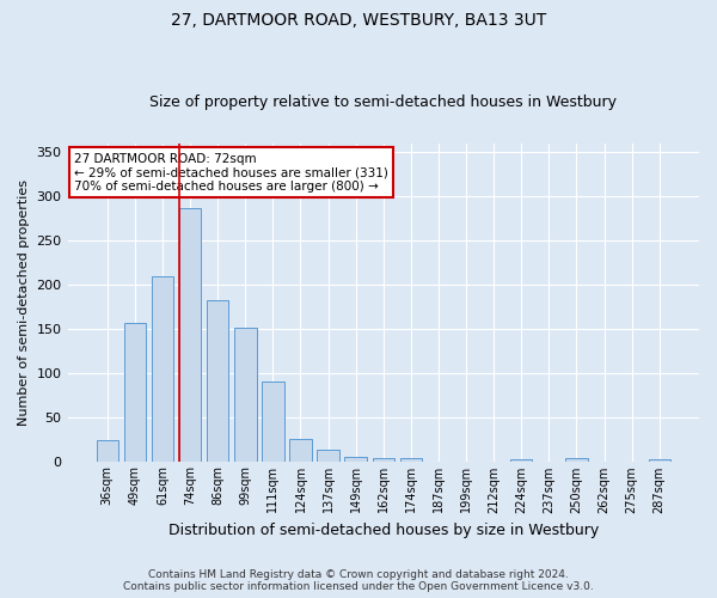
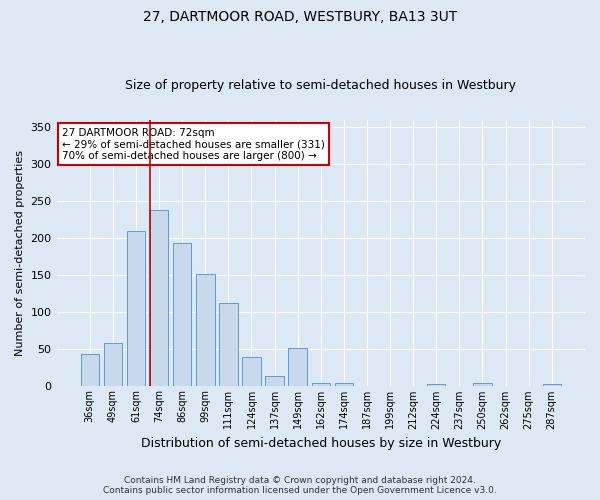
36sqm: 25 -> 44
49sqm: 157 -> 58
74sqm: 286 -> 238
86sqm: 183 -> 194
111sqm: 91 -> 112
124sqm: 26 -> 40
149sqm: 6 -> 52
